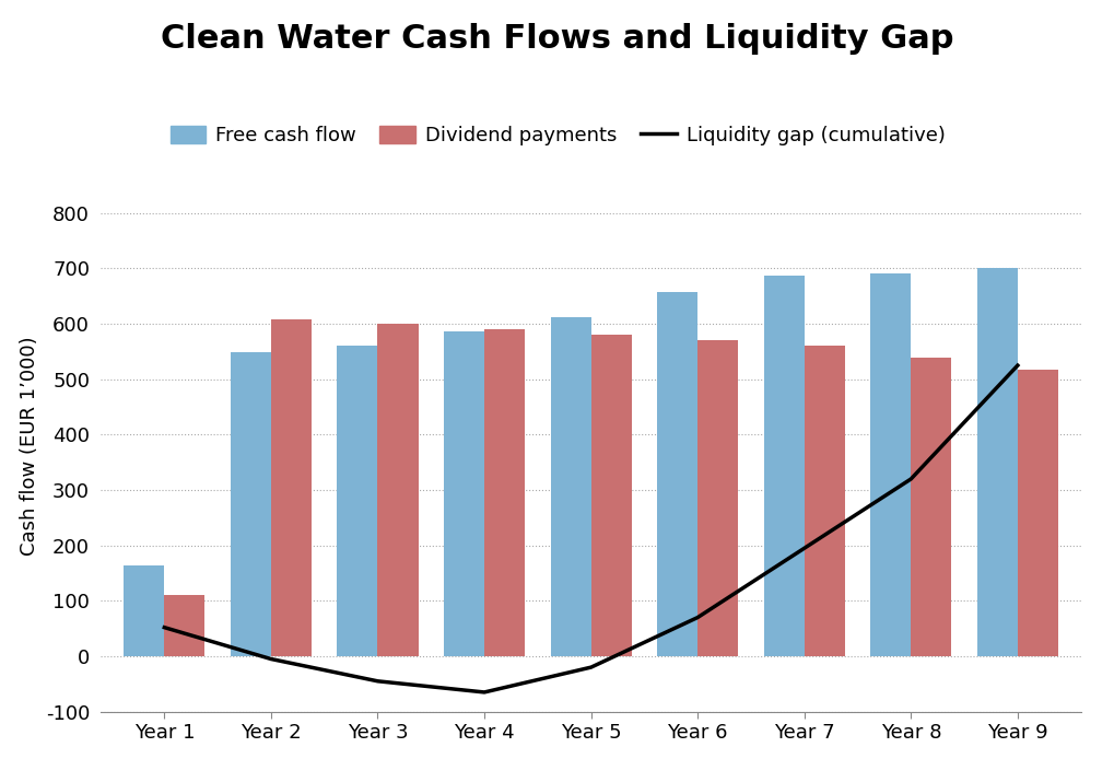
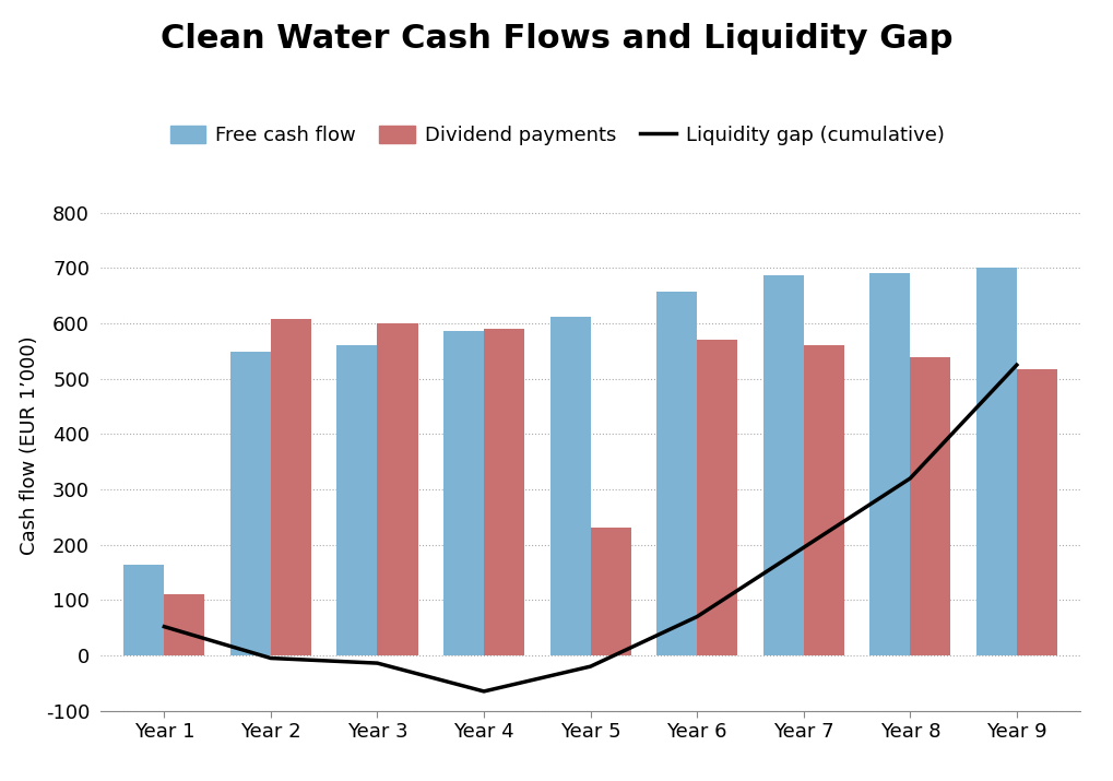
Liquidity gap (cumulative)/Year 3: -45 -> -14
Dividend payments/Year 5: 580 -> 232
